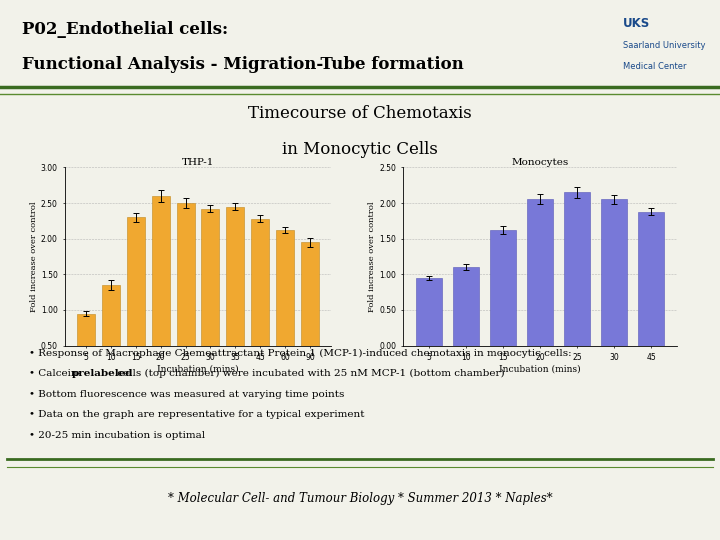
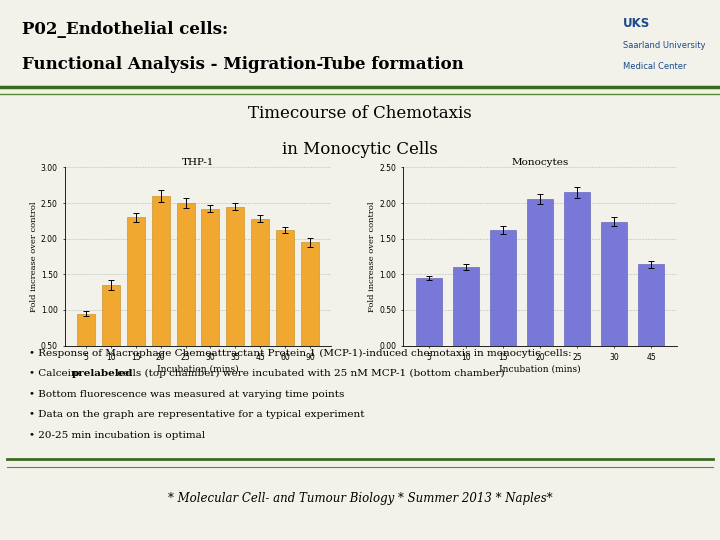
Monocytes/30: 2.05 -> 1.74
Monocytes/45: 1.88 -> 1.14
